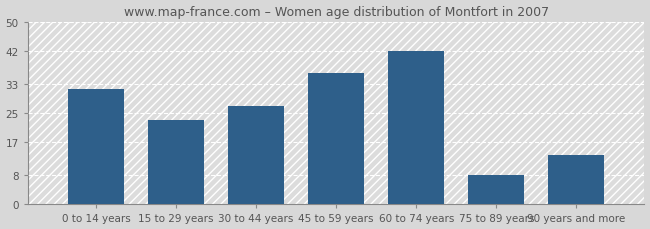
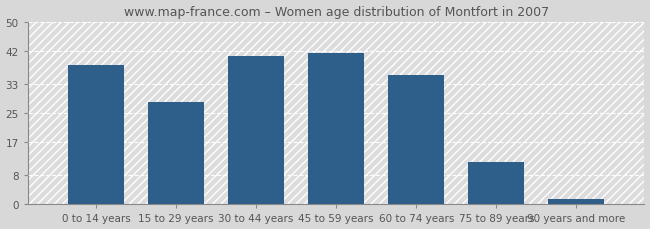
0 to 14 years: 31.5 -> 38.0
15 to 29 years: 23.0 -> 28.0
30 to 44 years: 27.0 -> 40.5
45 to 59 years: 36.0 -> 41.5
60 to 74 years: 42.0 -> 35.5
75 to 89 years: 8.0 -> 11.5
90 years and more: 13.5 -> 1.5
